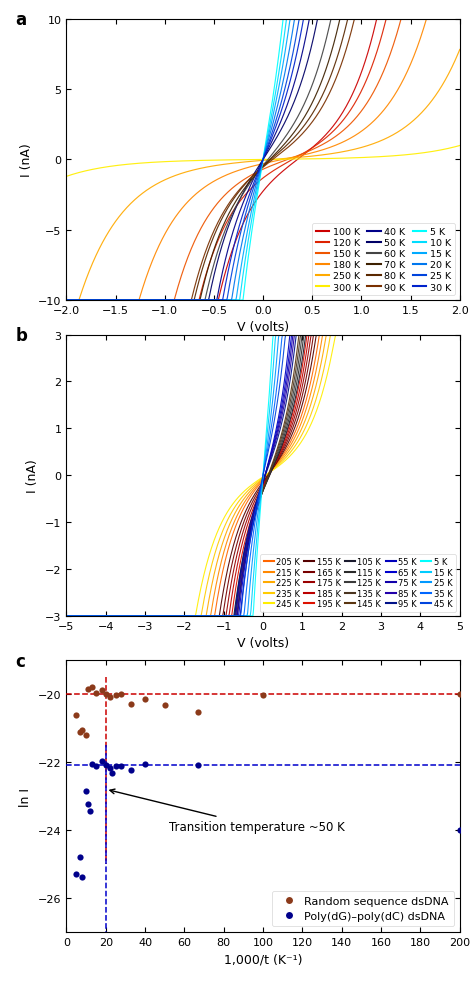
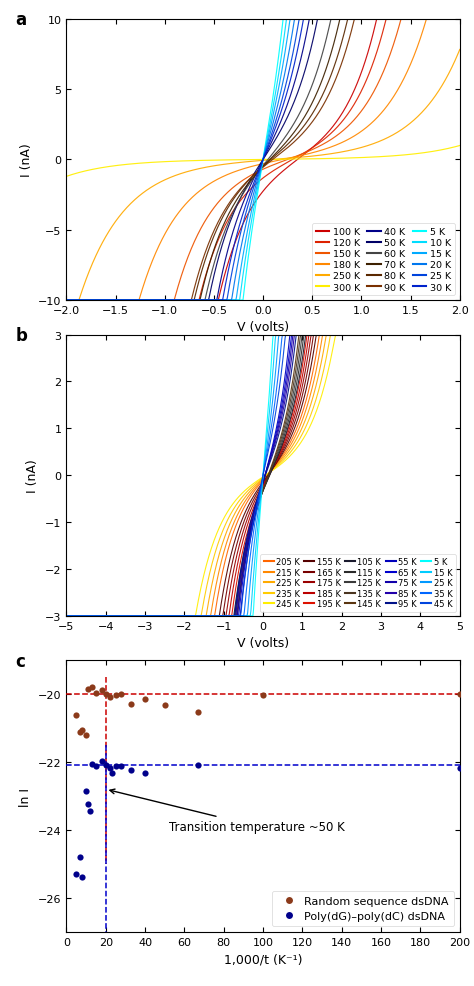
Poly(dG)–poly(dC) dsDNA/40: -22.05 -> -22.32
Poly(dG)–poly(dC) dsDNA/200: -24.00 -> -22.18
